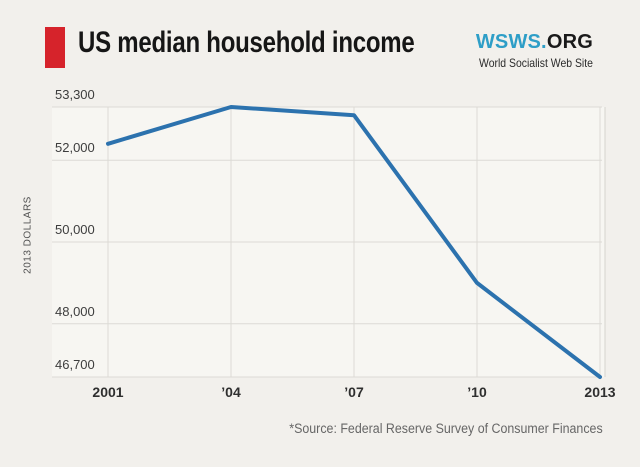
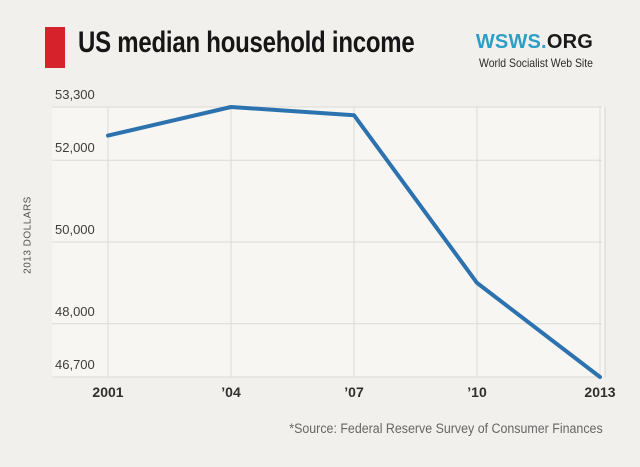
2001: 52400 -> 52600
